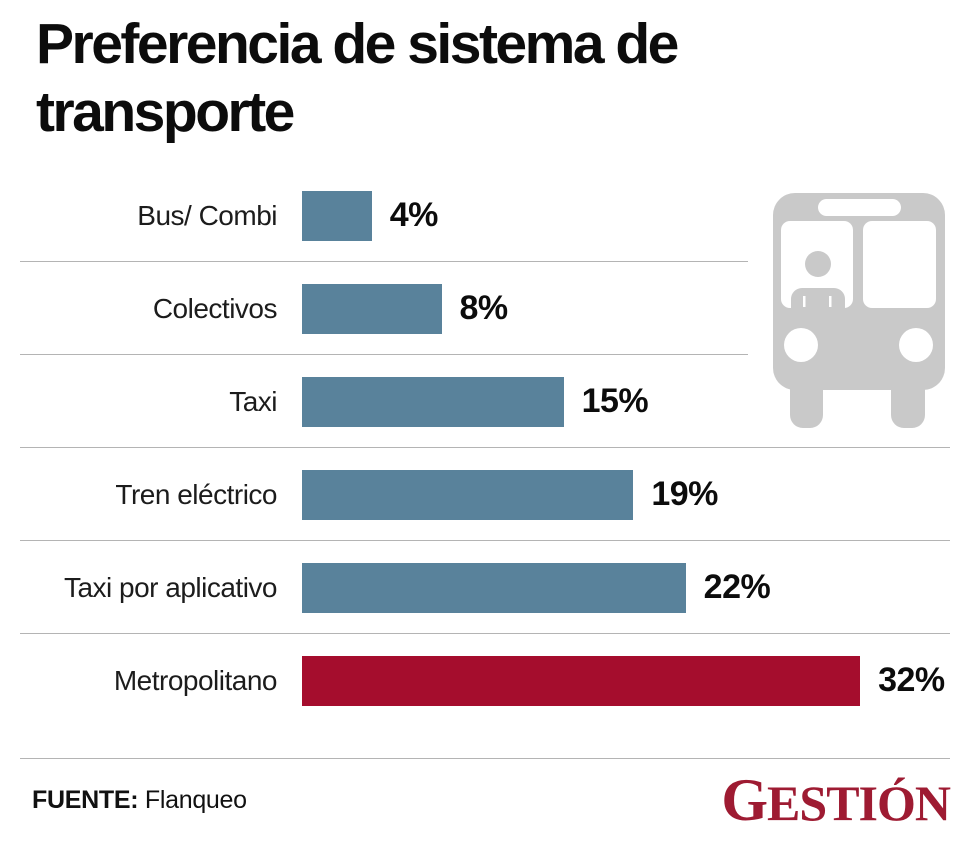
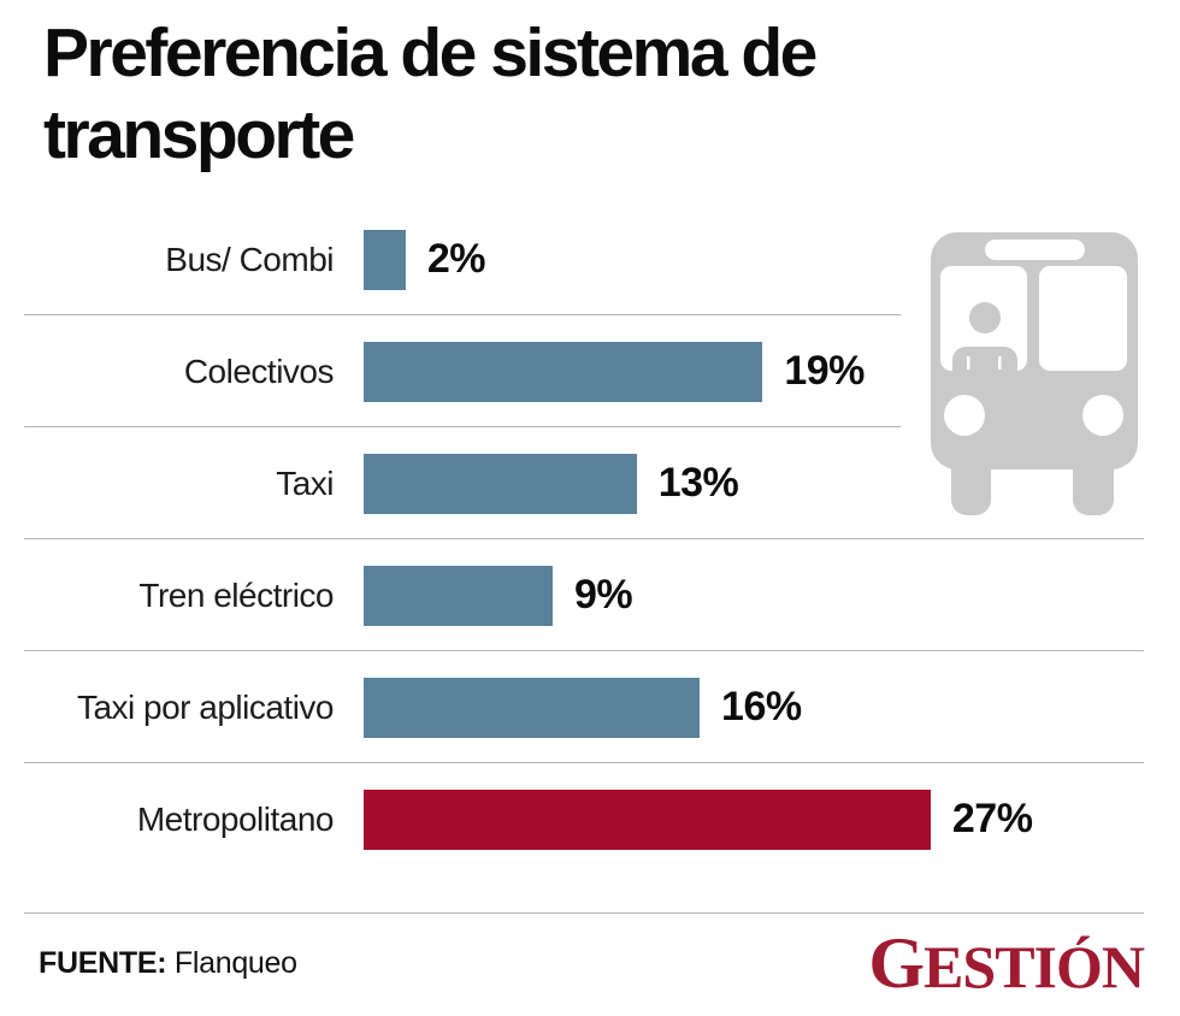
Bus/ Combi: 4% -> 2%
Colectivos: 8% -> 19%
Taxi: 15% -> 13%
Tren eléctrico: 19% -> 9%
Taxi por aplicativo: 22% -> 16%
Metropolitano: 32% -> 27%
